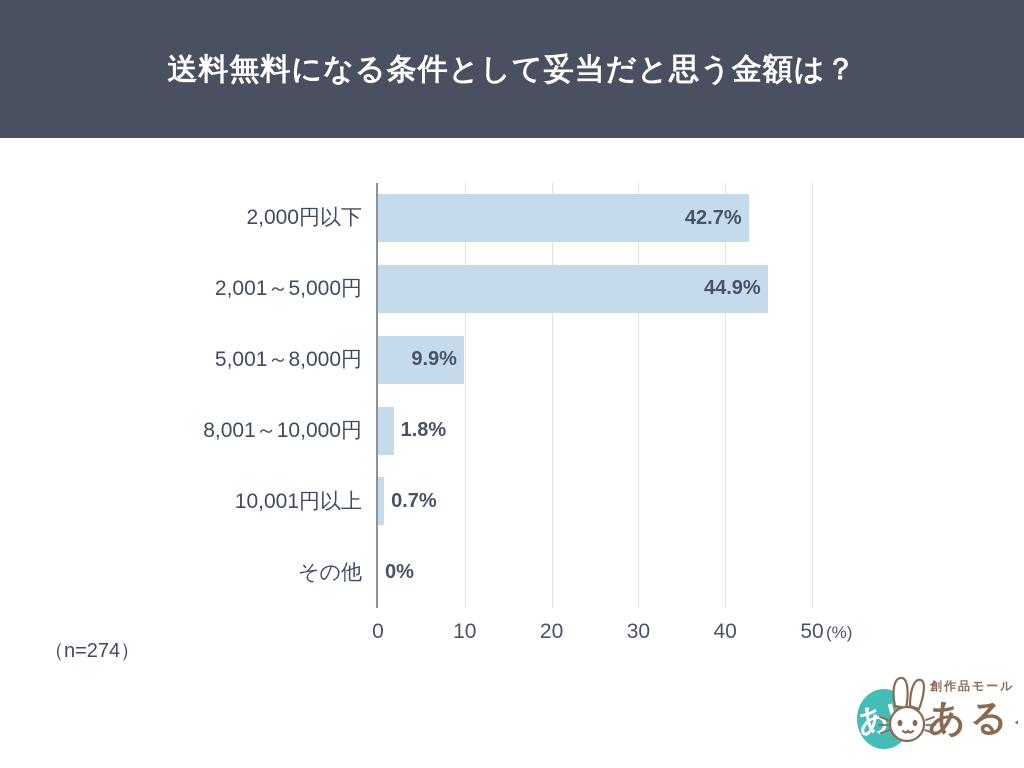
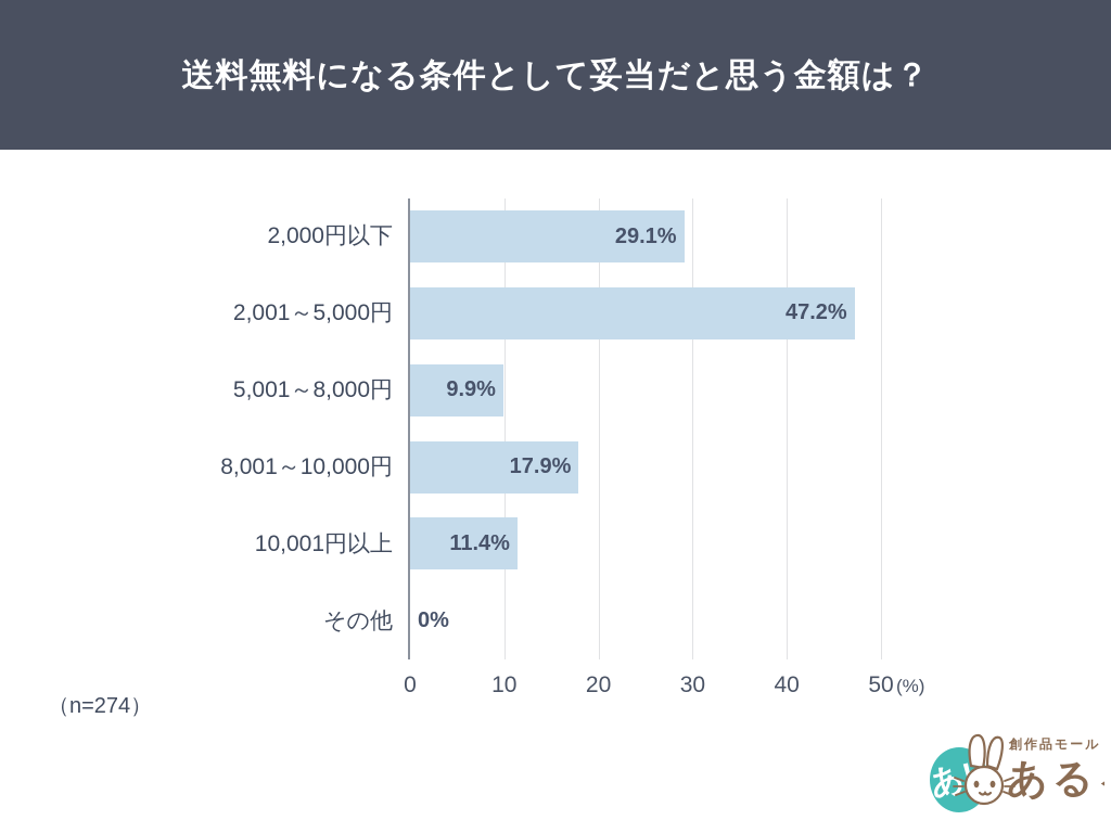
2,000円以下: 42.7% -> 29.1%
2,001～5,000円: 44.9% -> 47.2%
8,001～10,000円: 1.8% -> 17.9%
10,001円以上: 0.7% -> 11.4%
